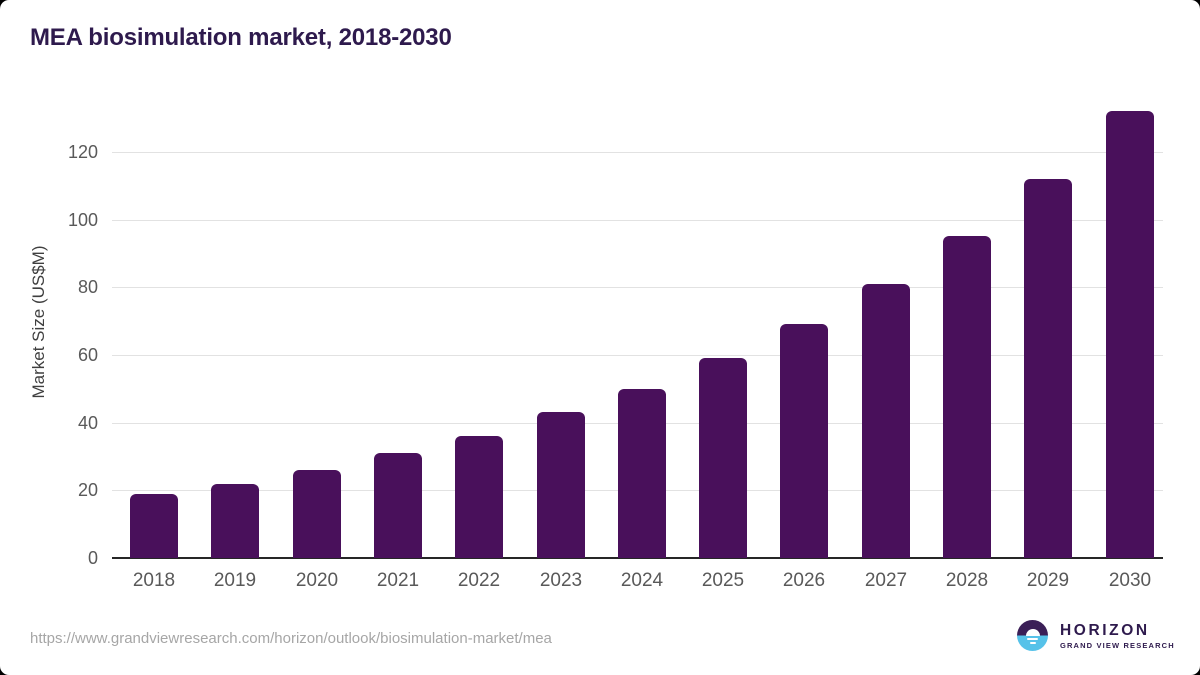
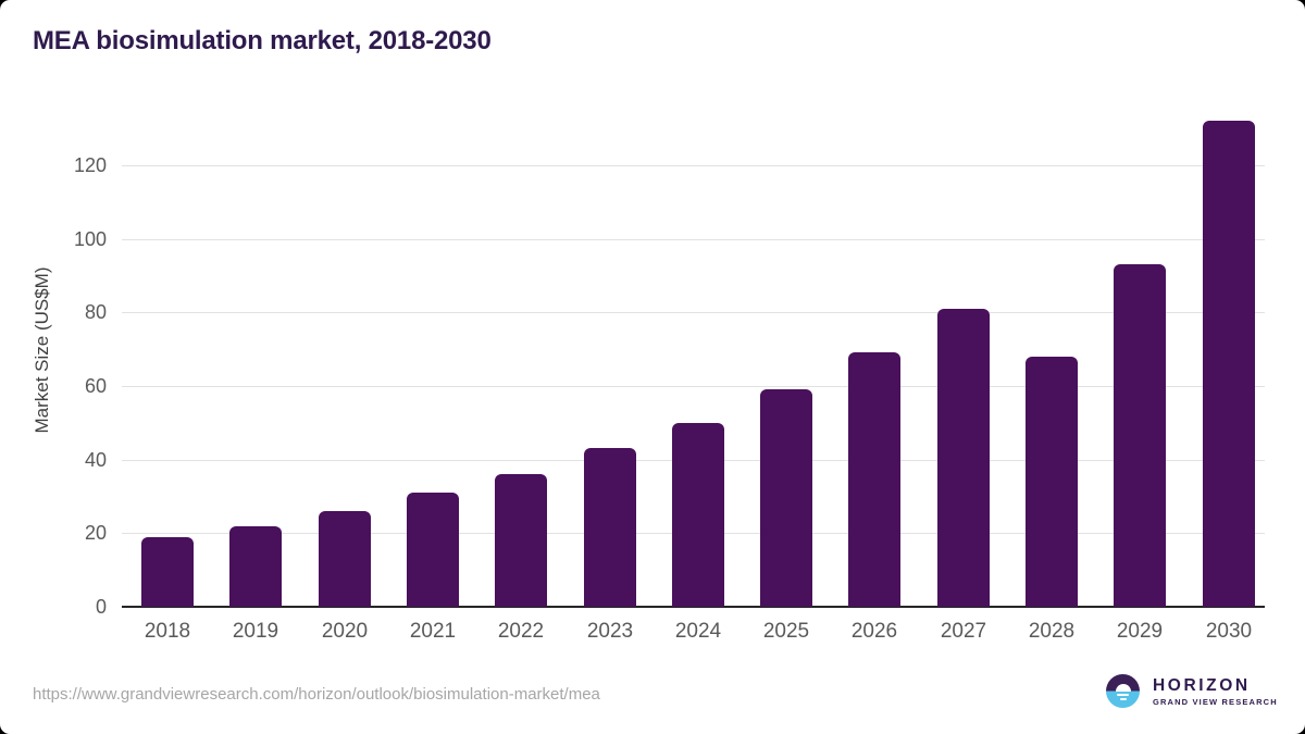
2028: 95 -> 68
2029: 112 -> 93
